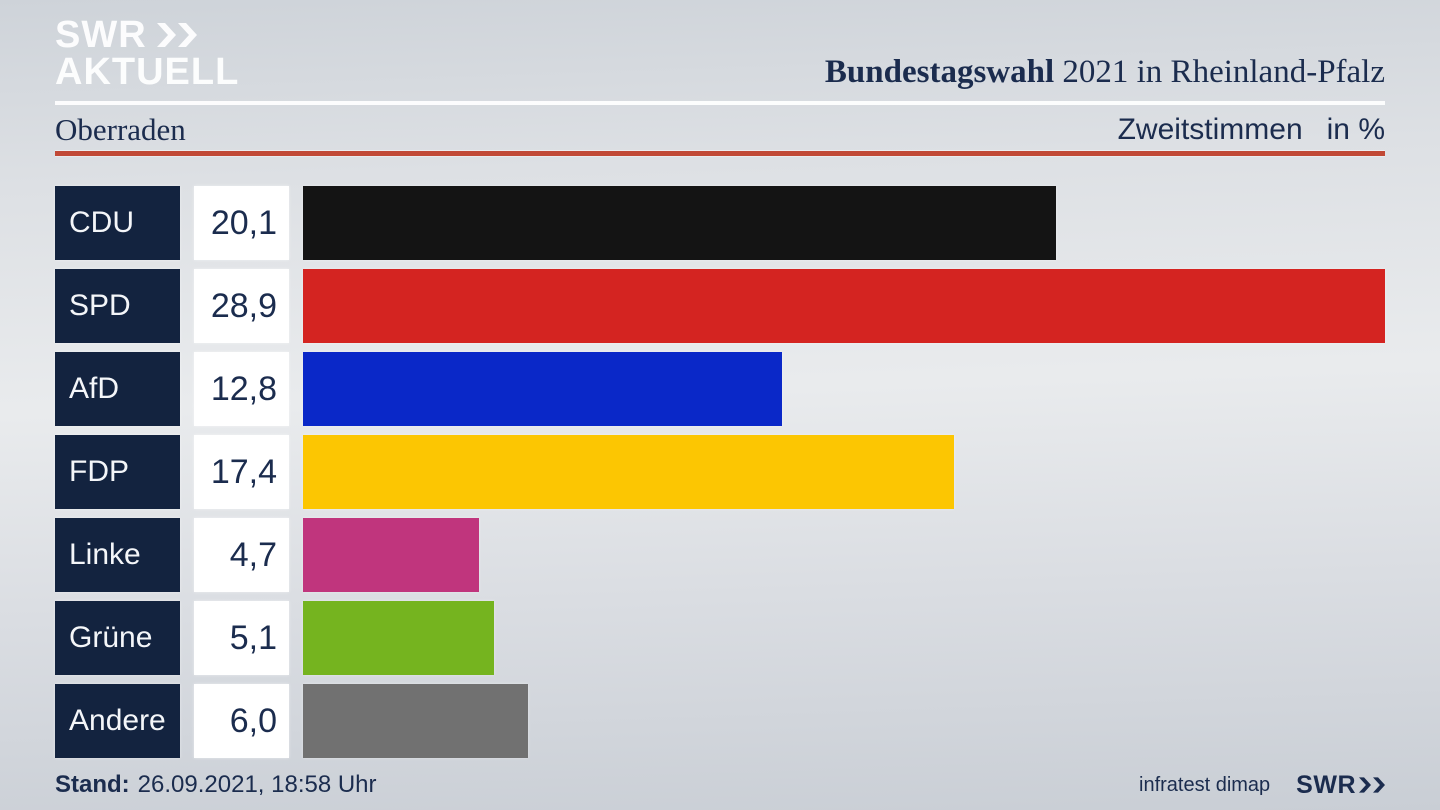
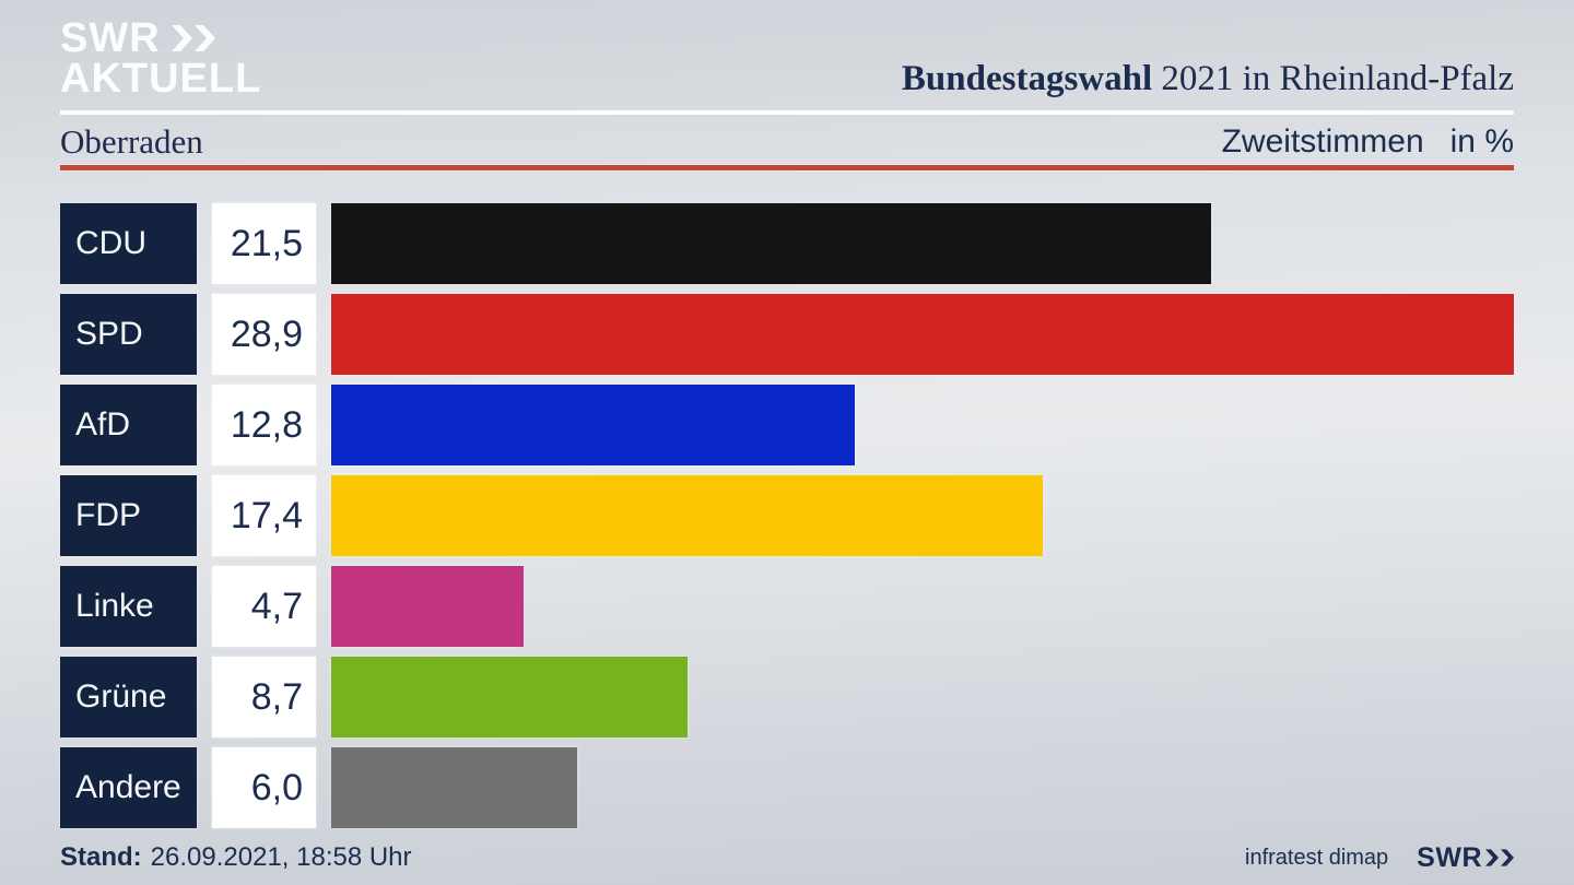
CDU: 20,1 -> 21,5
Grüne: 5,1 -> 8,7
